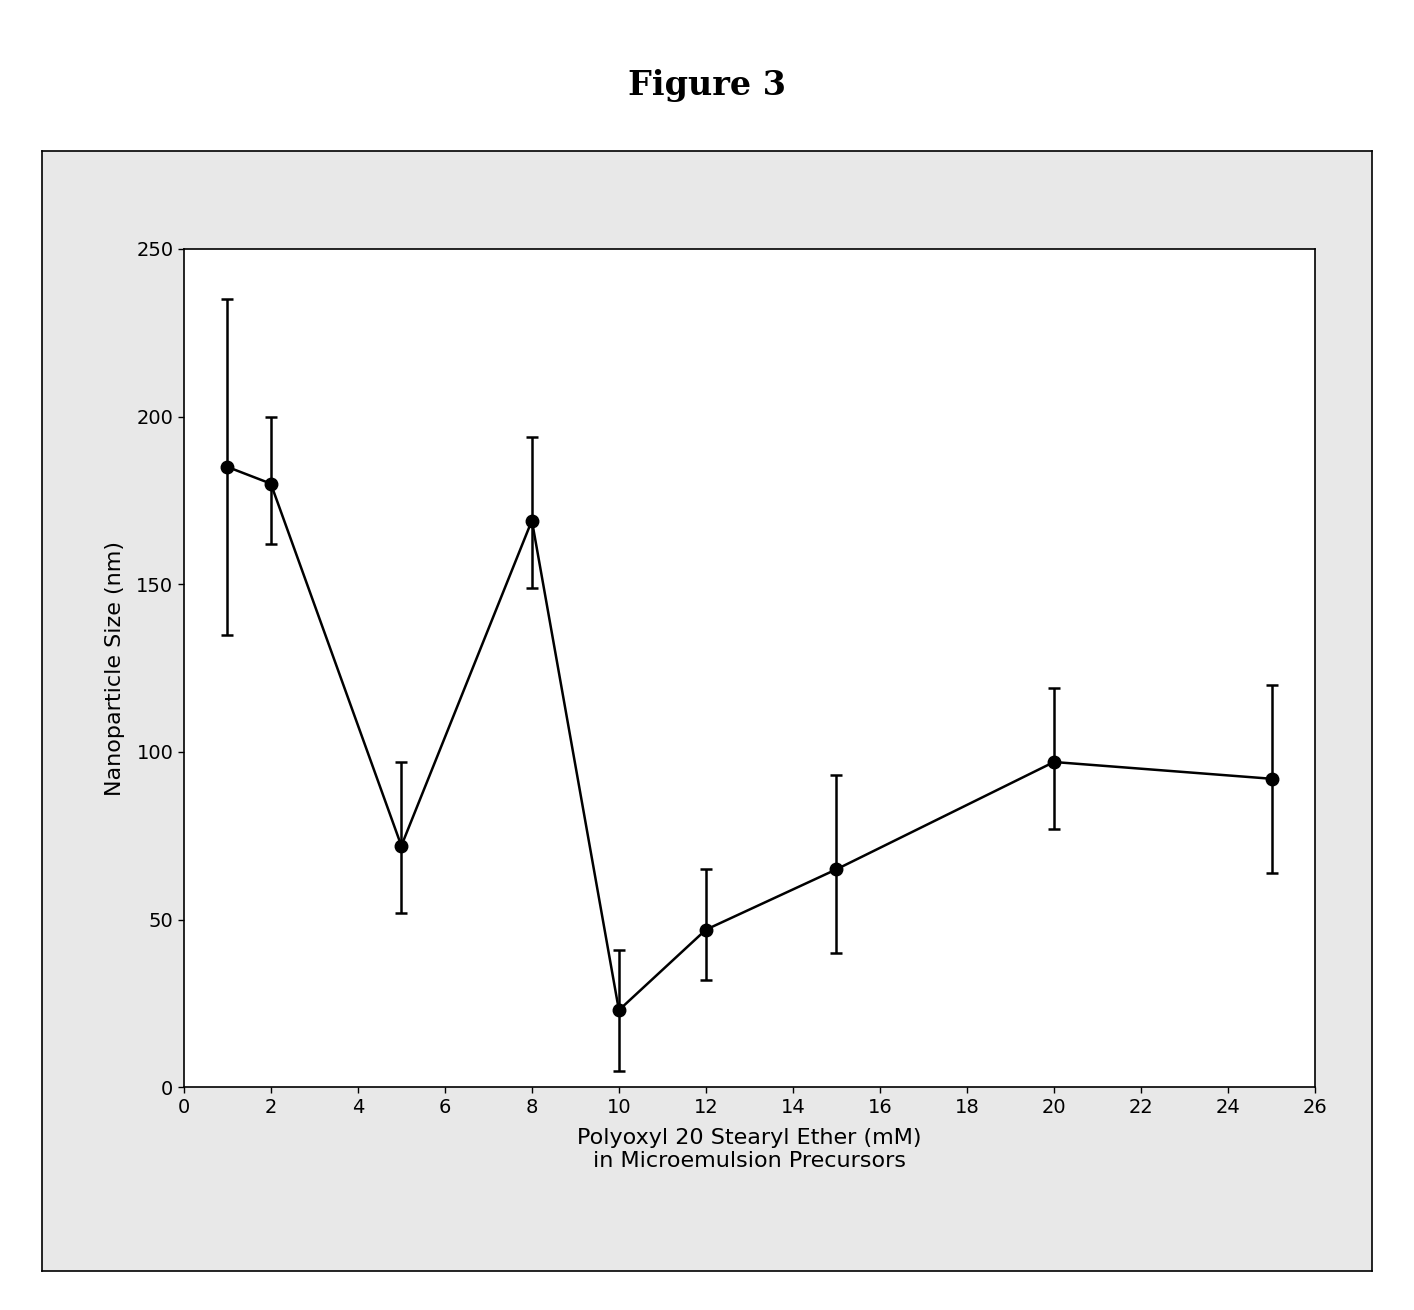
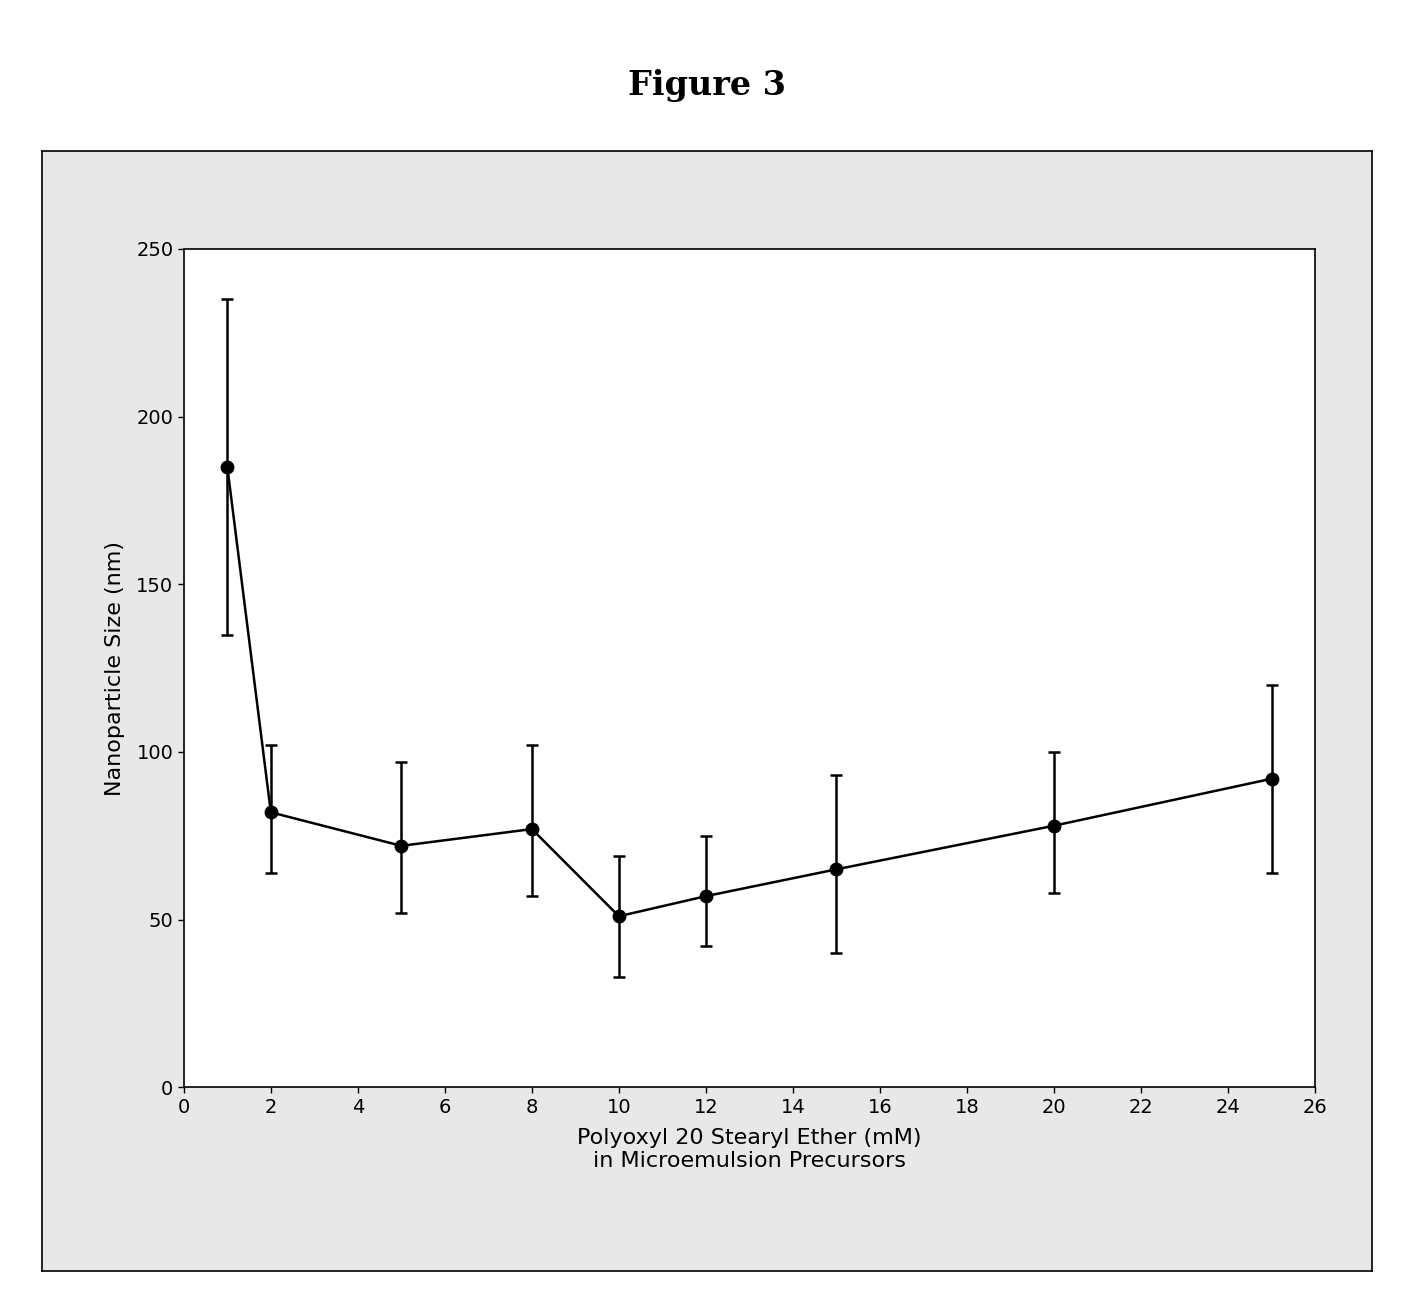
2: 180 -> 82
8: 169 -> 77
10: 23 -> 51
12: 47 -> 57
20: 97 -> 78
